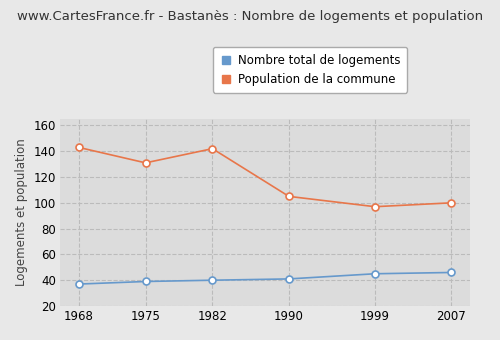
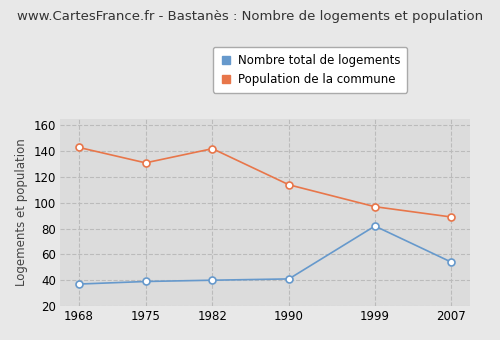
Population de la commune/1990: 105 -> 114
Nombre total de logements/1999: 45 -> 82
Nombre total de logements/2007: 46 -> 54
Population de la commune/2007: 100 -> 89
